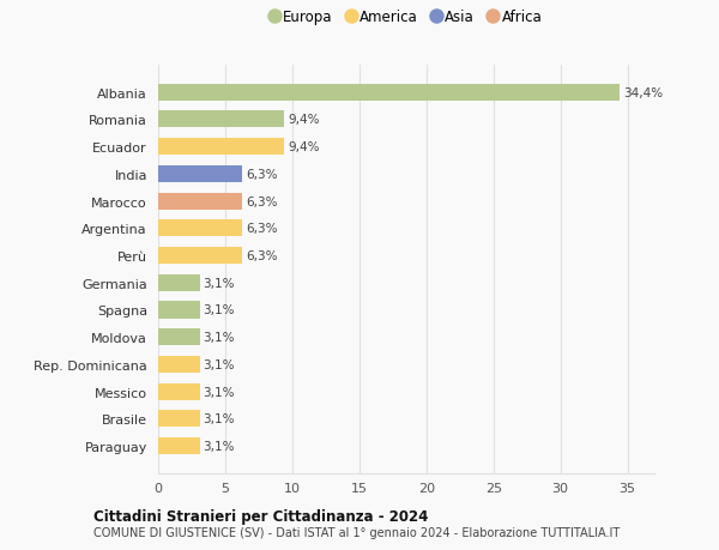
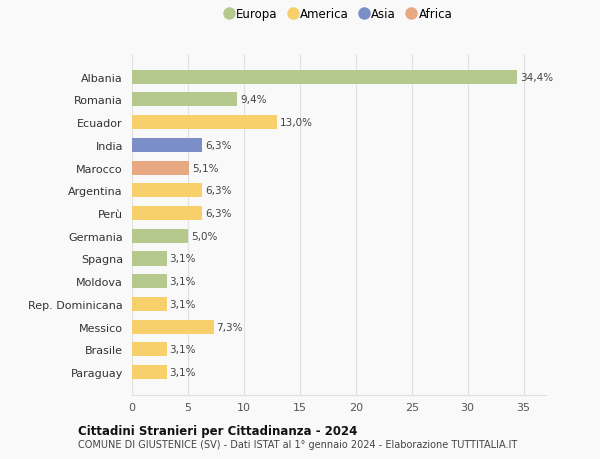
Ecuador: 9,4% -> 13,0%
Marocco: 6,3% -> 5,1%
Germania: 3,1% -> 5,0%
Messico: 3,1% -> 7,3%
